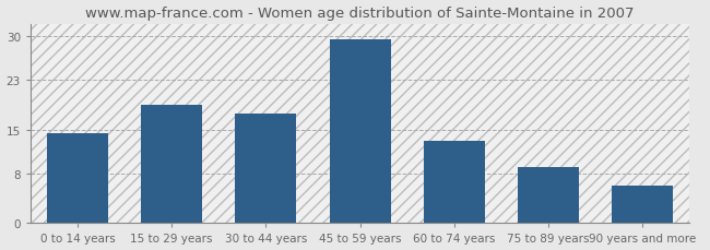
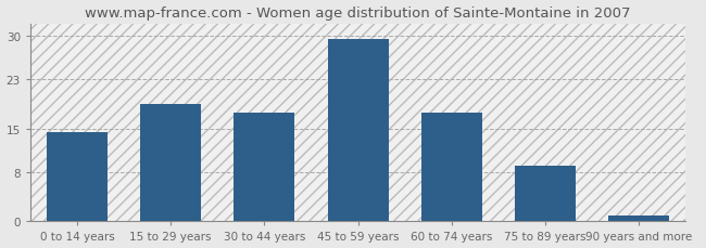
60 to 74 years: 13.2 -> 17.5
90 years and more: 6.0 -> 1.0
